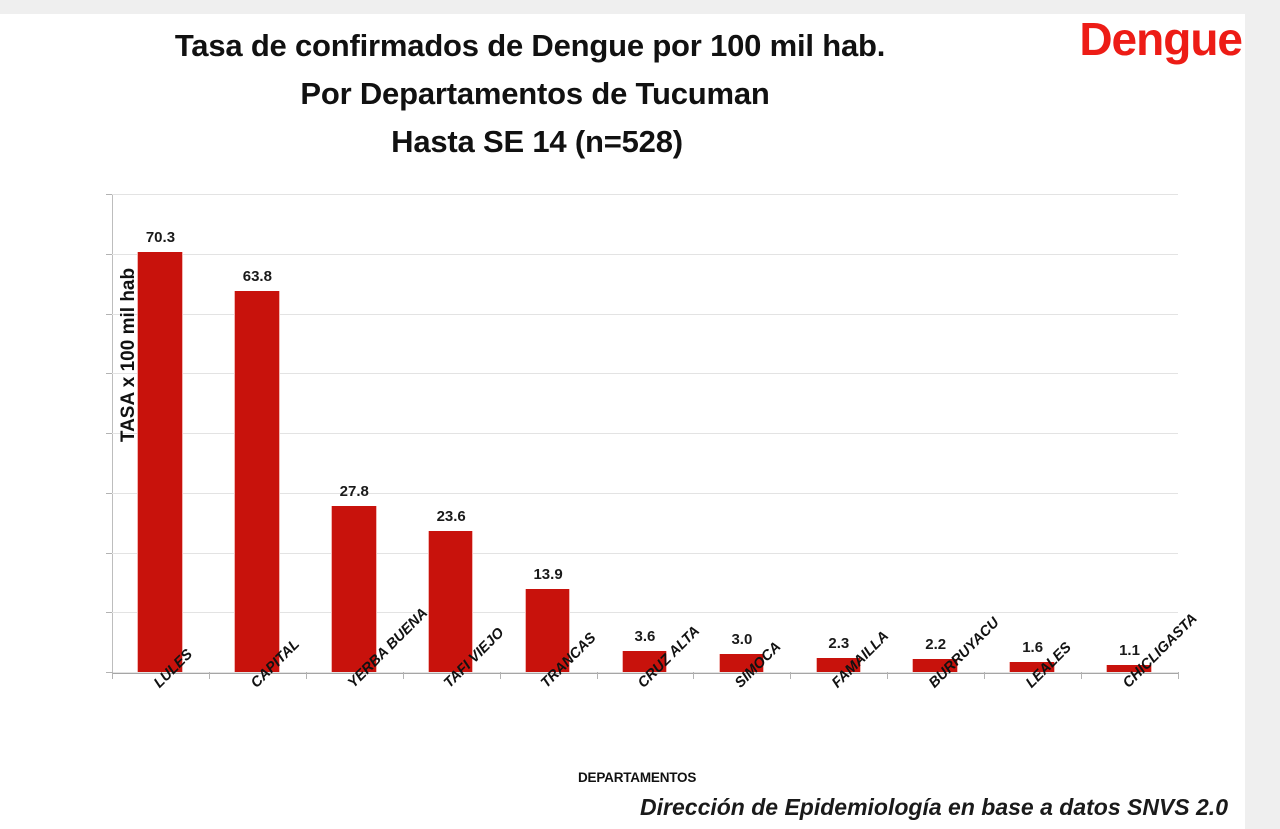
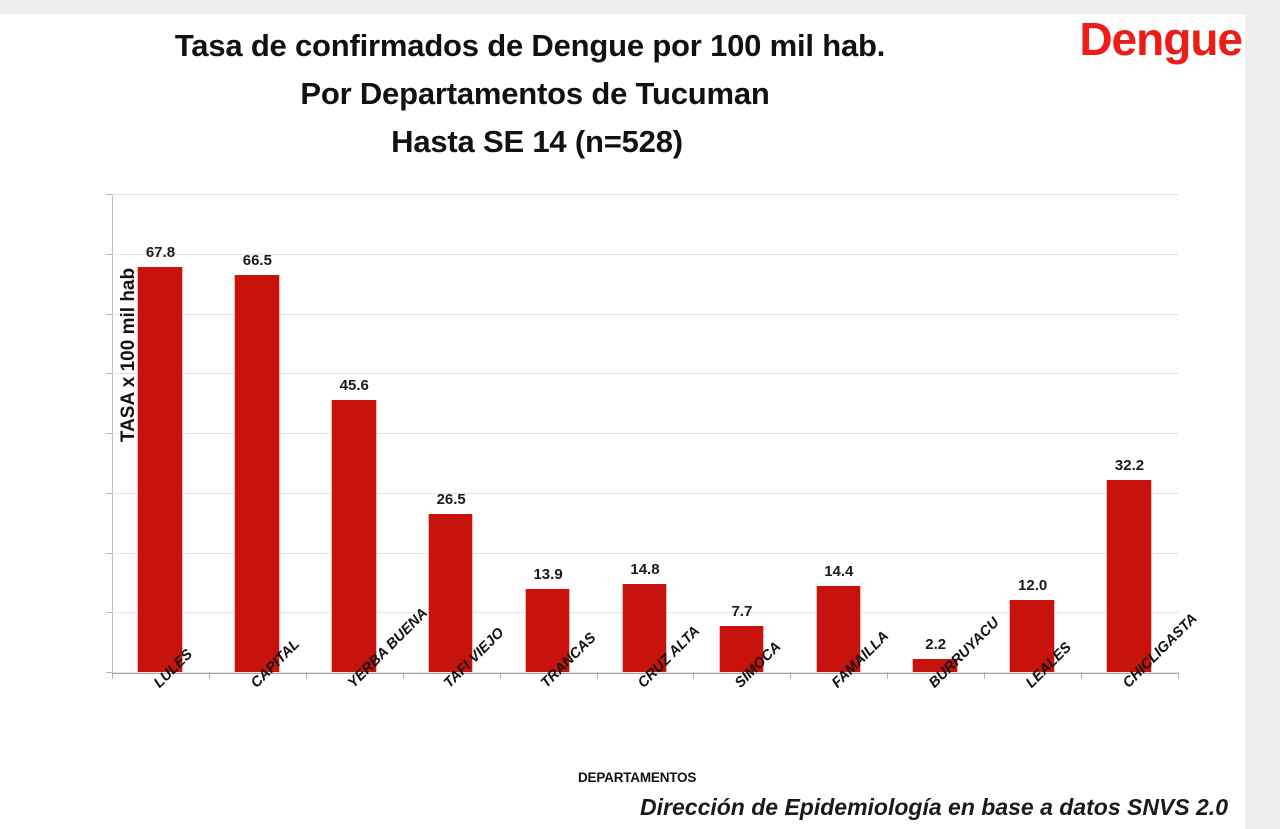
LULES: 70.3 -> 67.8
CAPITAL: 63.8 -> 66.5
YERBA BUENA: 27.8 -> 45.6
TAFI VIEJO: 23.6 -> 26.5
CRUZ ALTA: 3.6 -> 14.8
SIMOCA: 3.0 -> 7.7
FAMAILLA: 2.3 -> 14.4
LEALES: 1.6 -> 12.0
CHICLIGASTA: 1.1 -> 32.2
